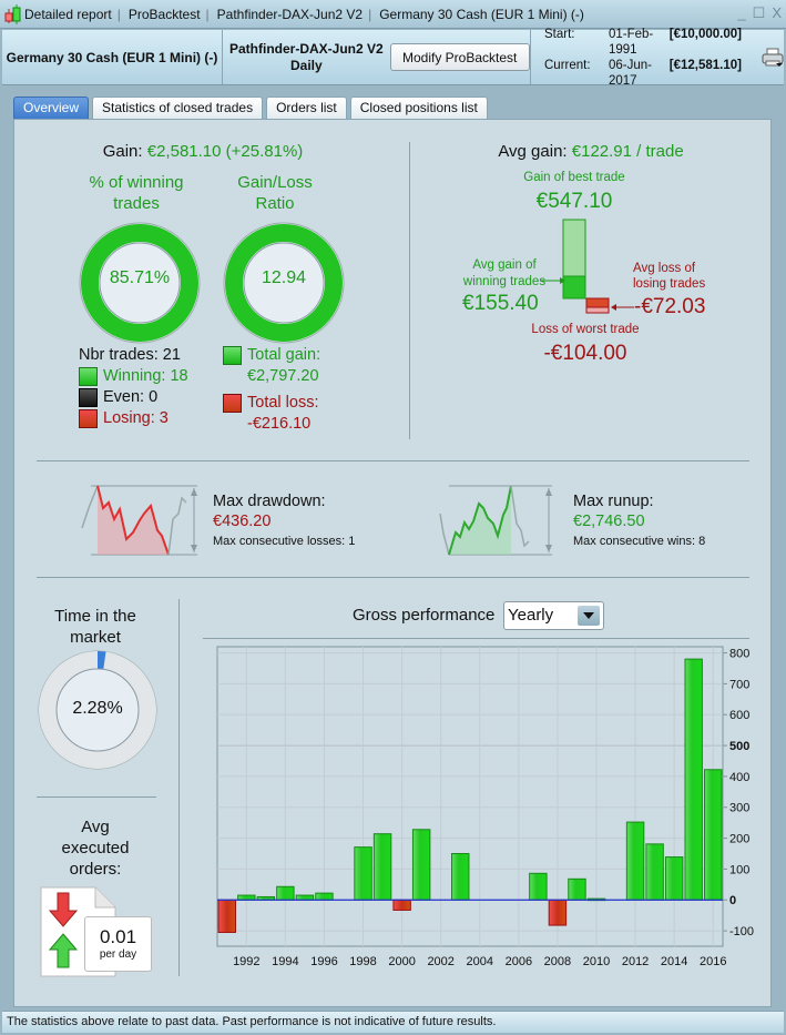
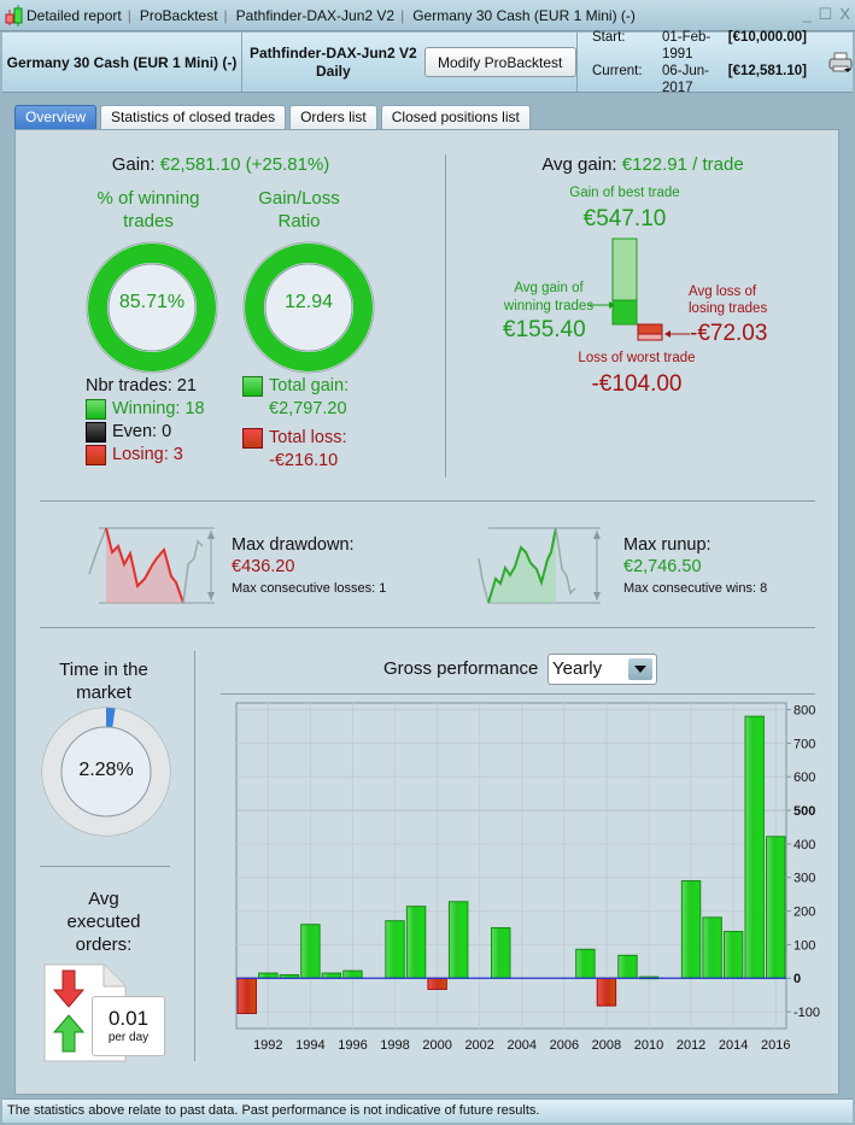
1994: 40 -> 160
2012: 250 -> 290
